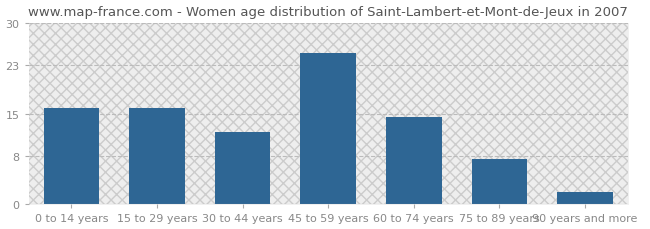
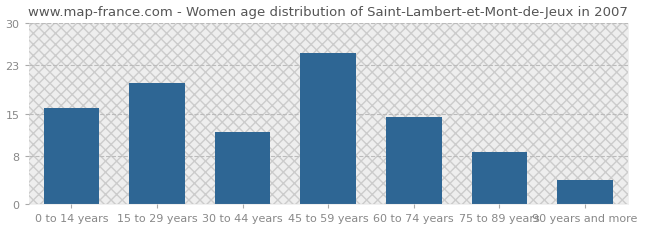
15 to 29 years: 16.0 -> 20.0
75 to 89 years: 7.5 -> 8.6
90 years and more: 2.0 -> 4.0
